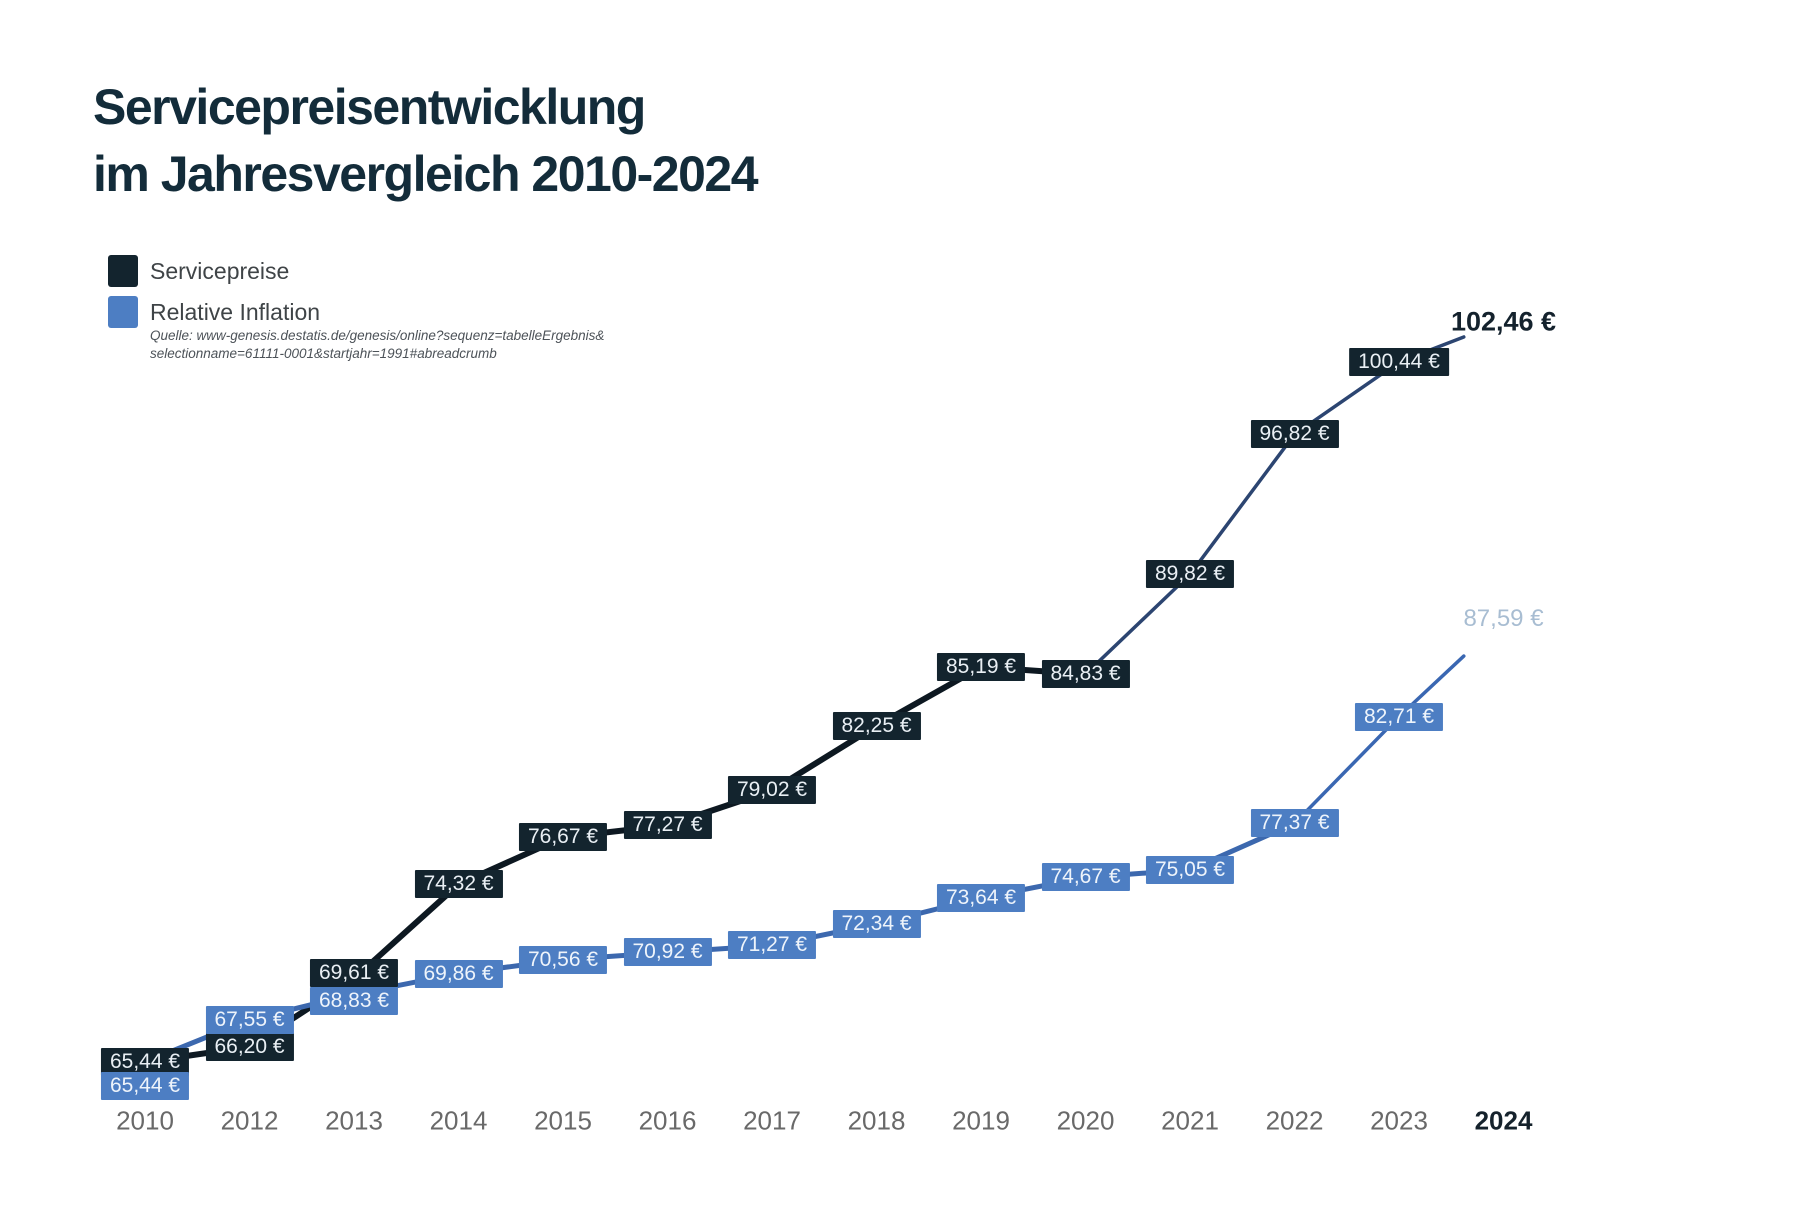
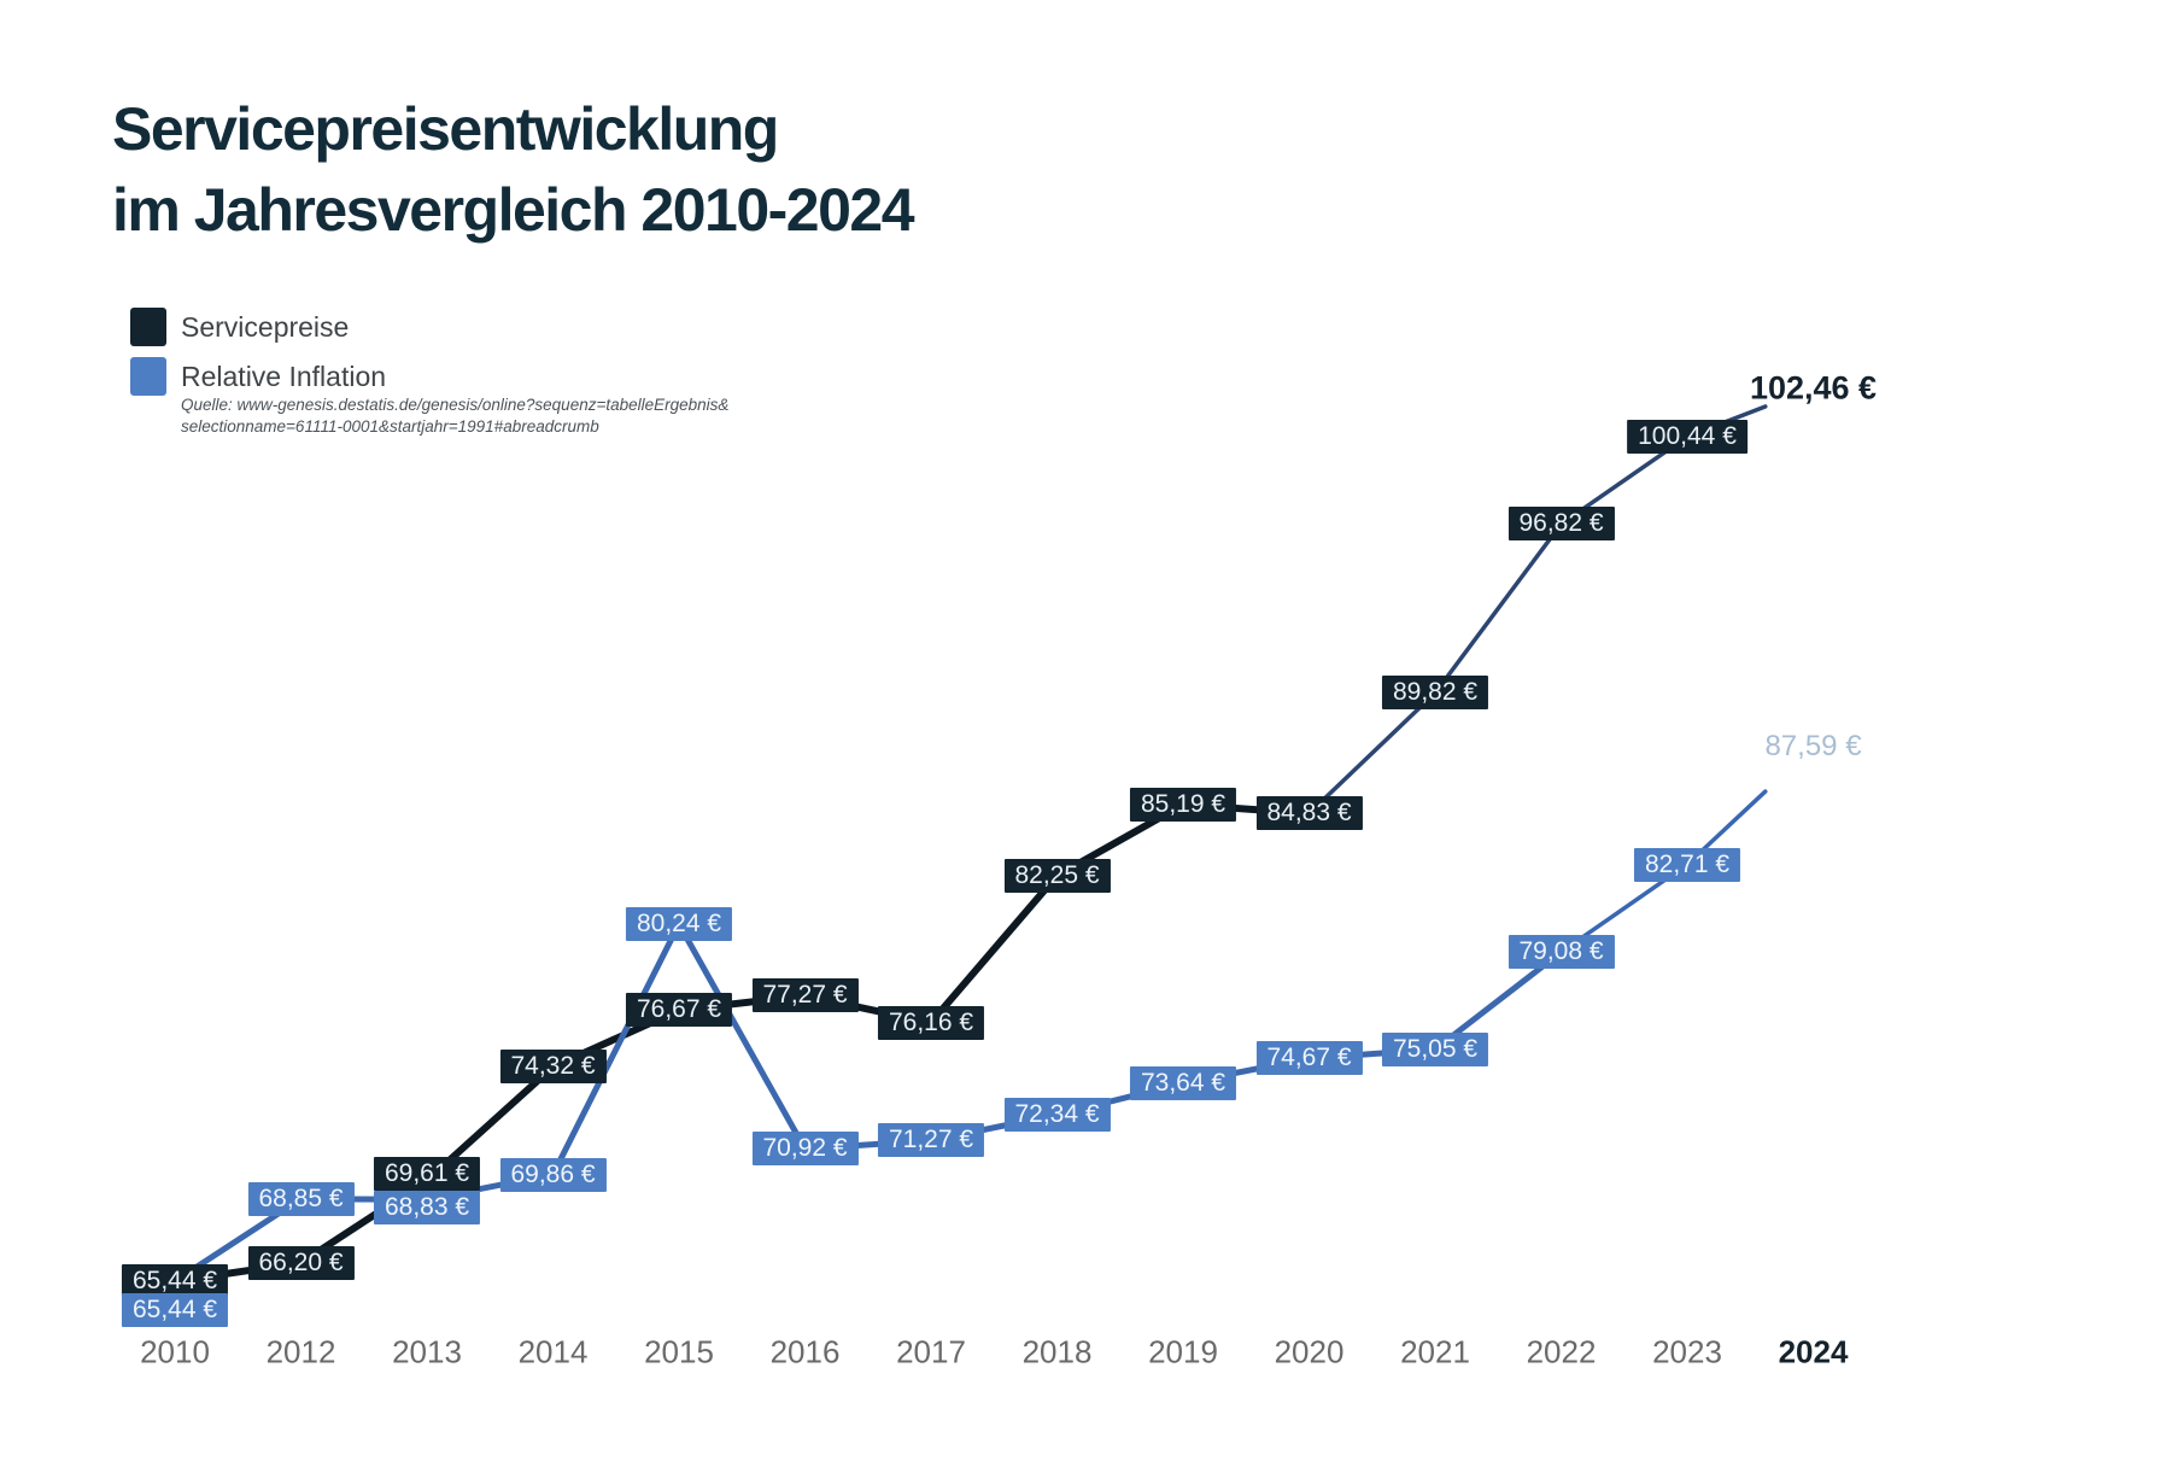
Relative Inflation/2012: 67,55 -> 68,85
Relative Inflation/2015: 70,56 -> 80,24
Servicepreise/2017: 79,02 -> 76,16
Relative Inflation/2022: 77,37 -> 79,08
